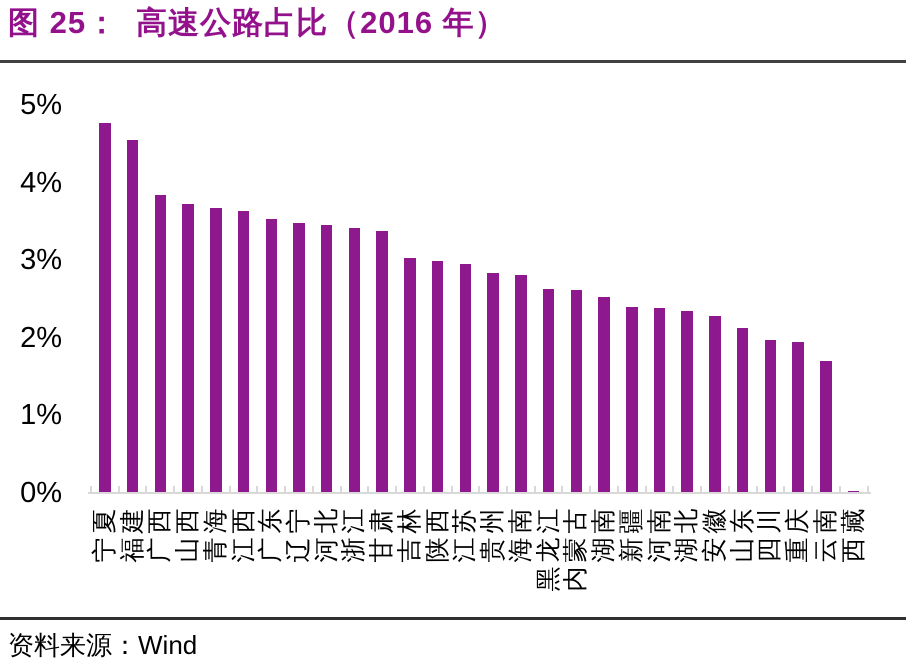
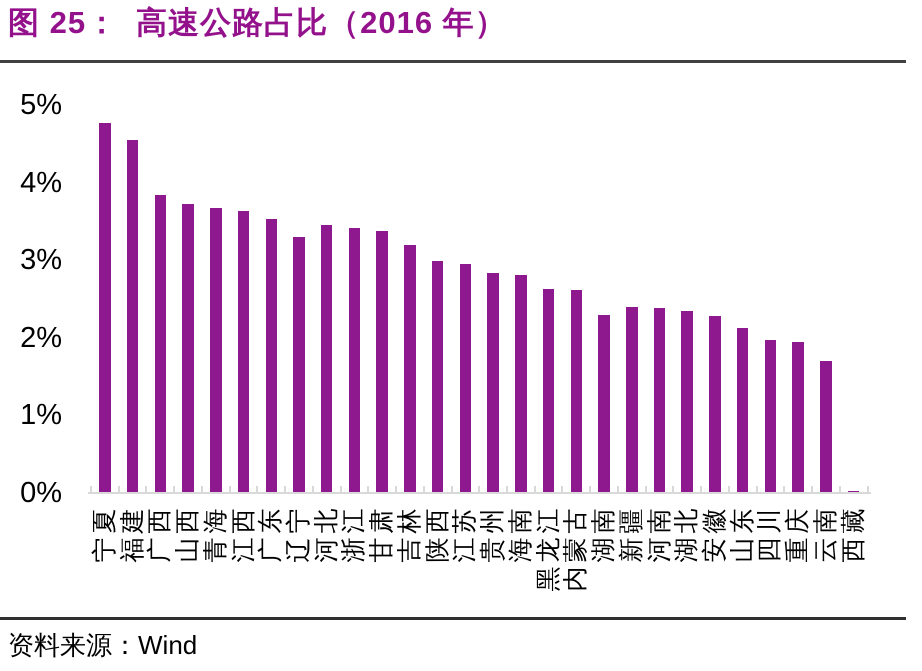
辽宁: 3.5% -> 3.3%
吉林: 3.0% -> 3.2%
湖南: 2.5% -> 2.3%
